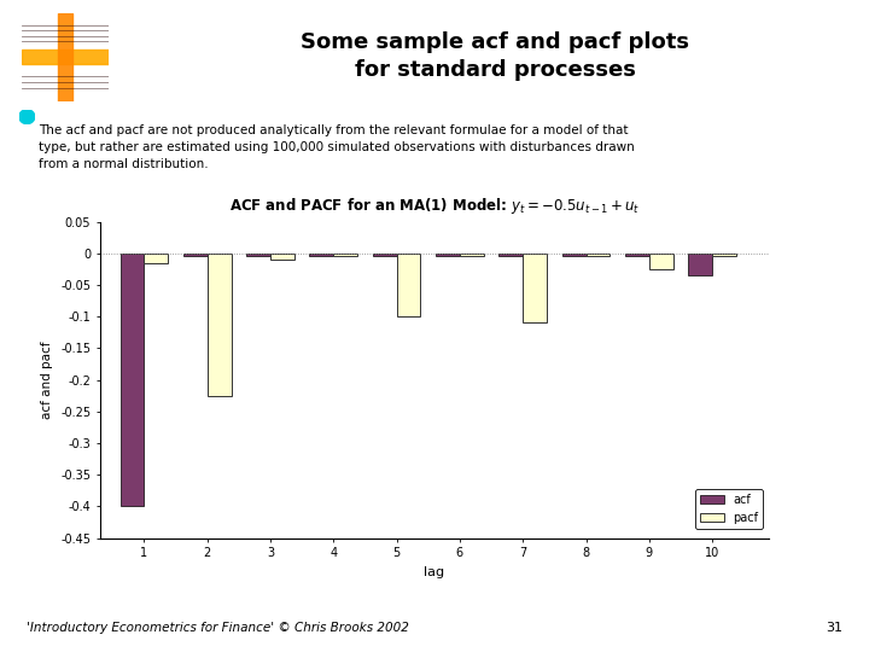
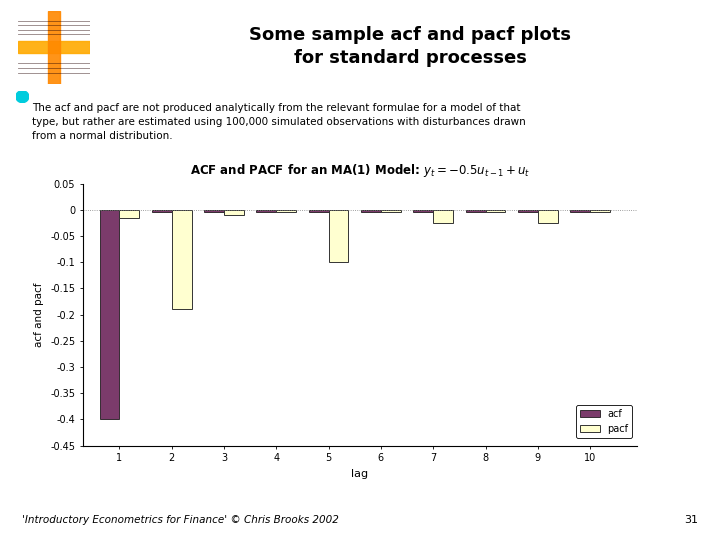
pacf/2: -0.226 -> -0.190
pacf/7: -0.110 -> -0.025
acf/10: -0.034 -> -0.005
